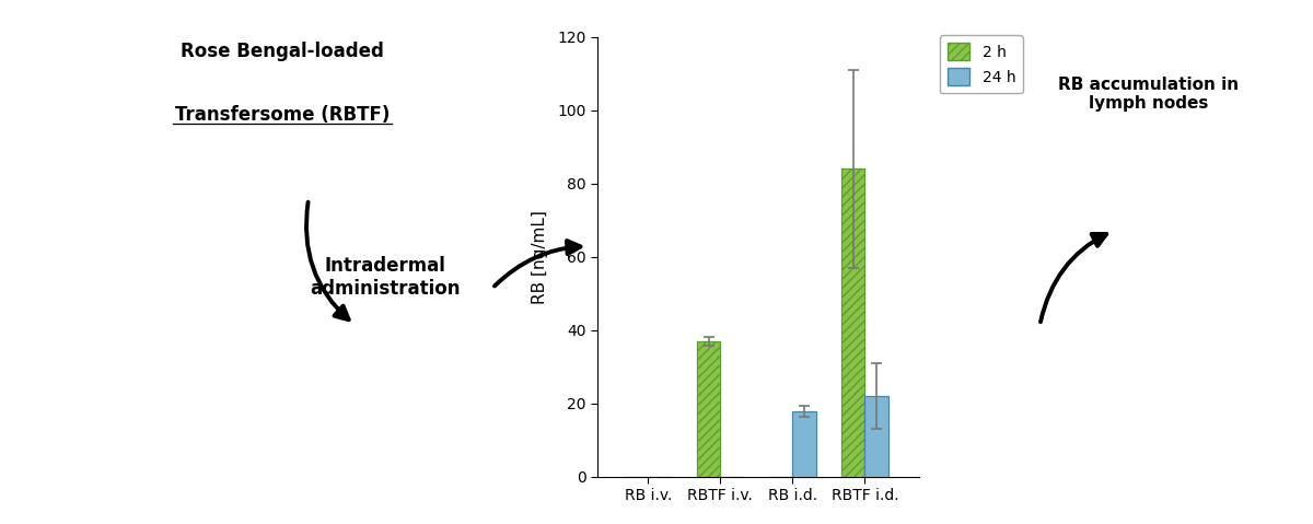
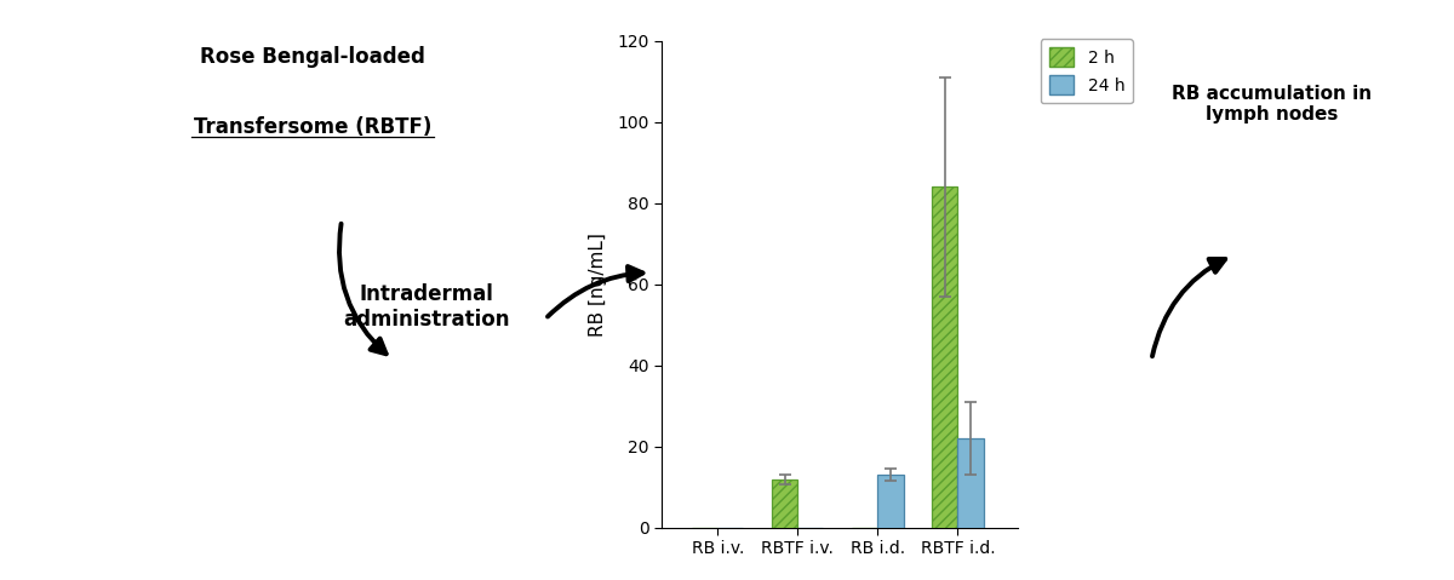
2 h/RBTF i.v.: 37 -> 12
24 h/RB i.d.: 18 -> 13
